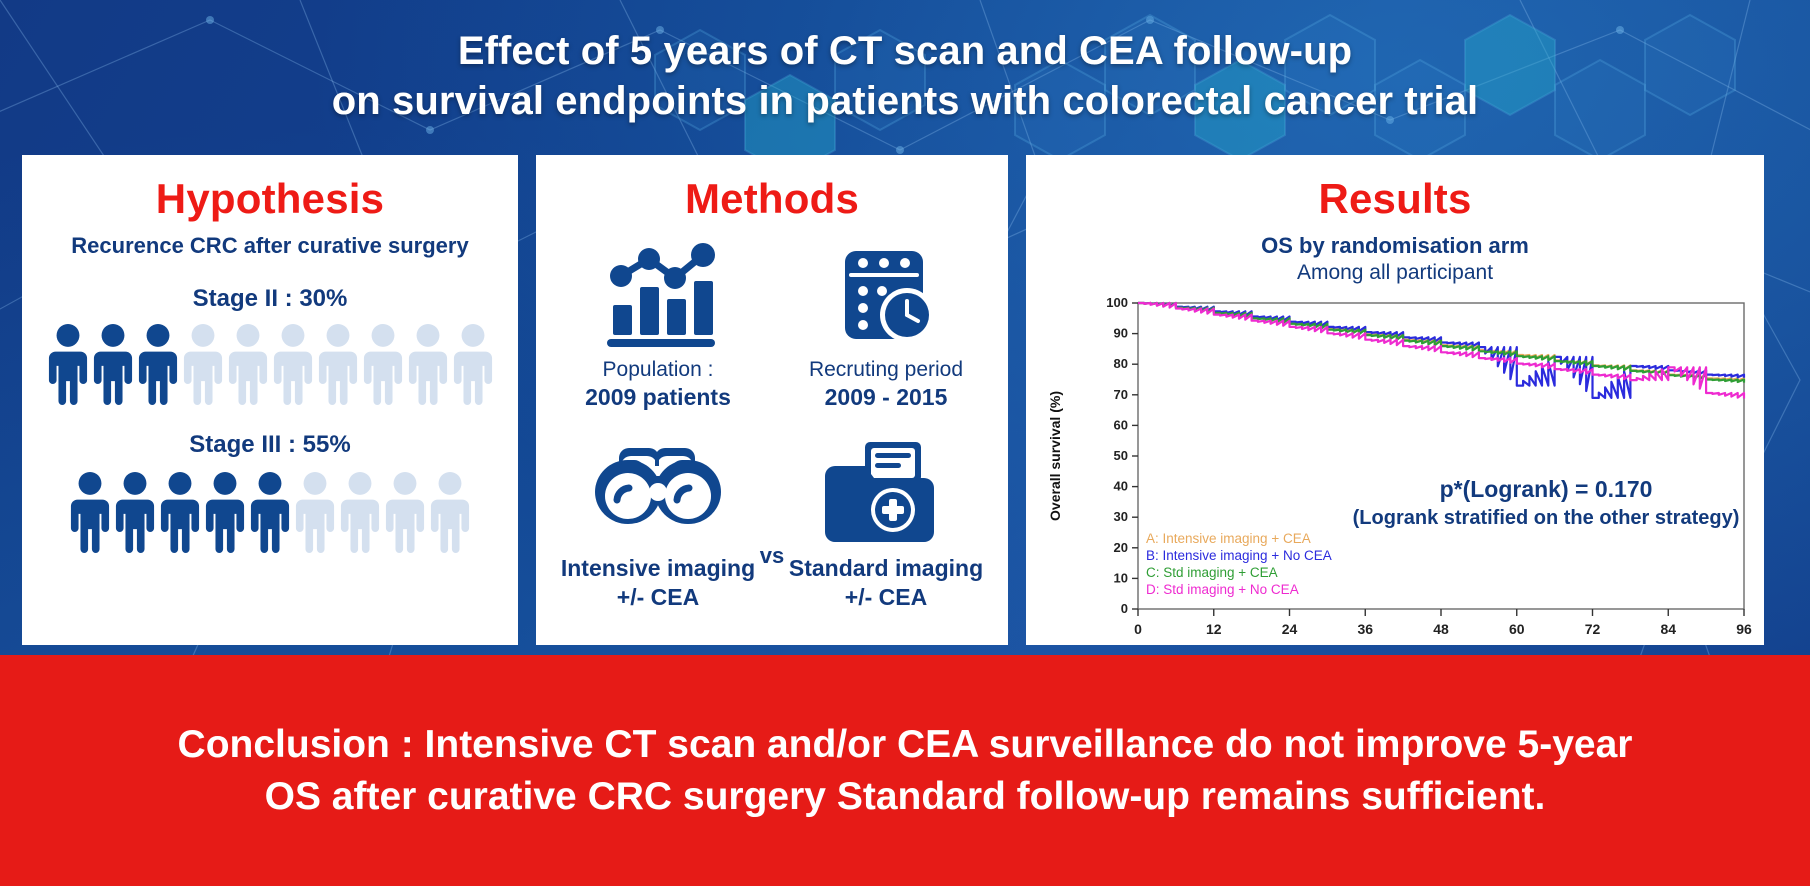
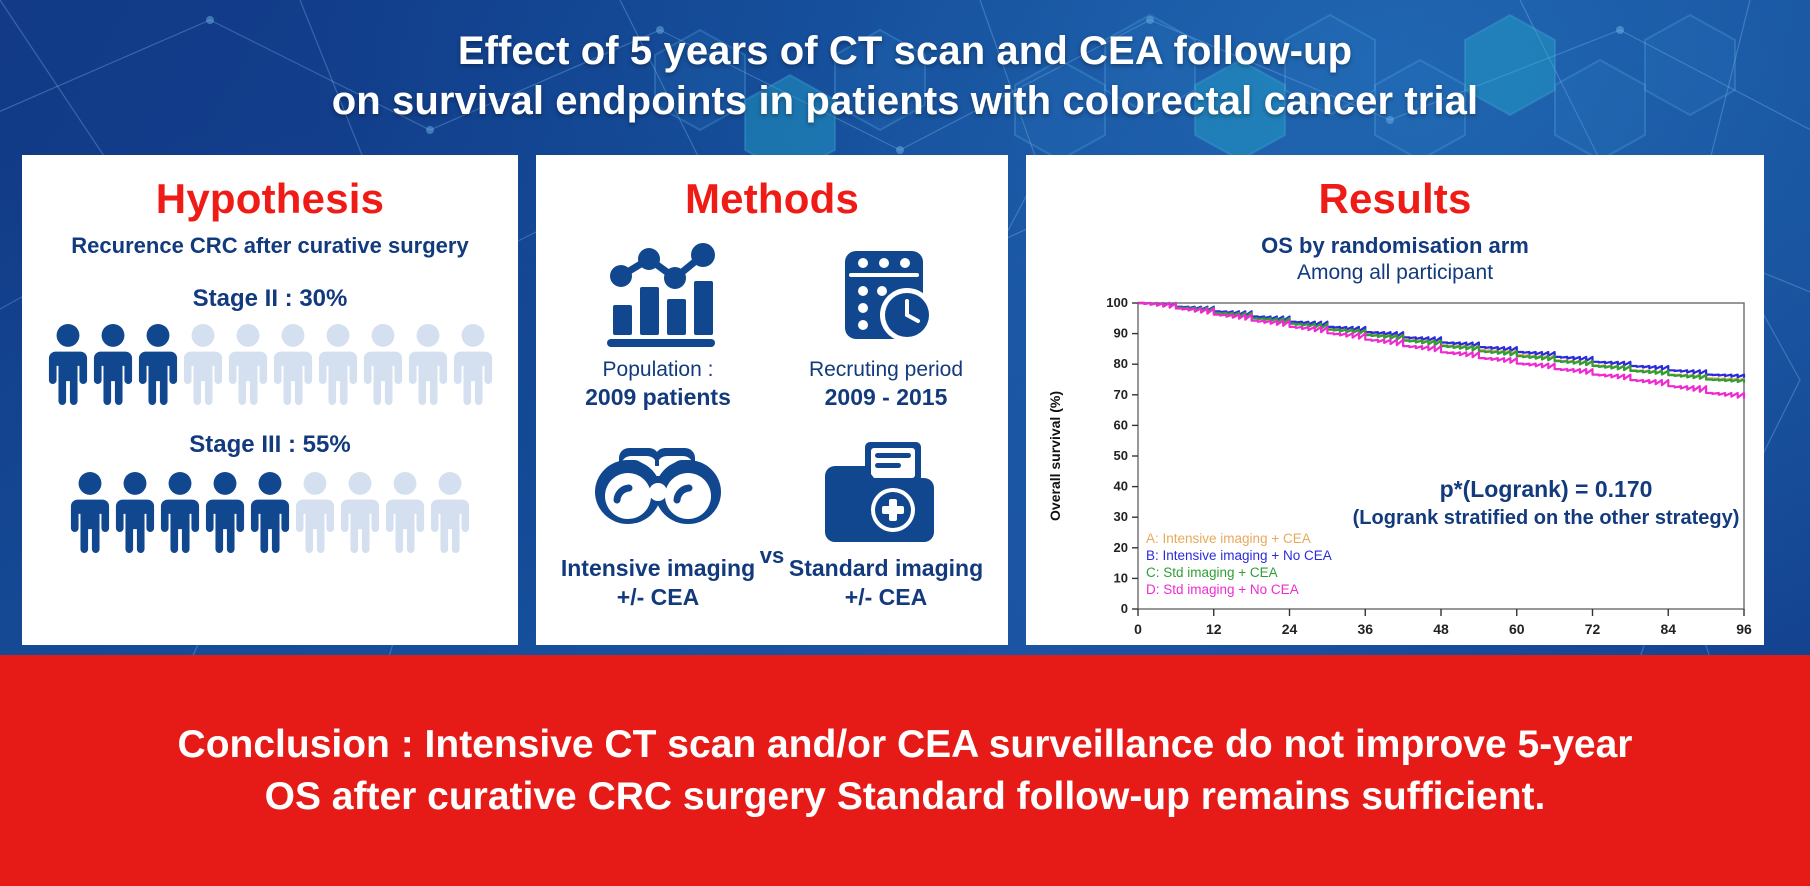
B: Intensive imaging + No CEA/60: 73 -> 84
B: Intensive imaging + No CEA/72: 69 -> 81
D: Std imaging + No CEA/84: 79 -> 73
